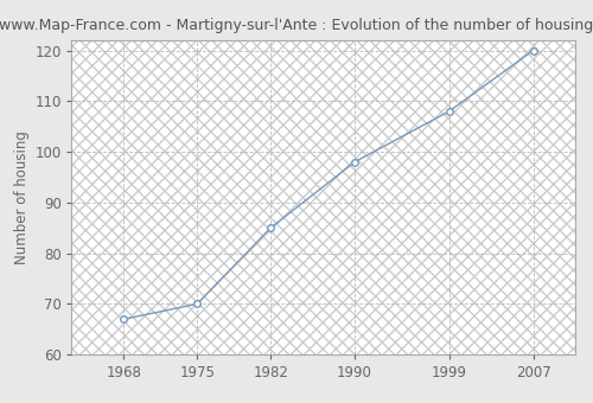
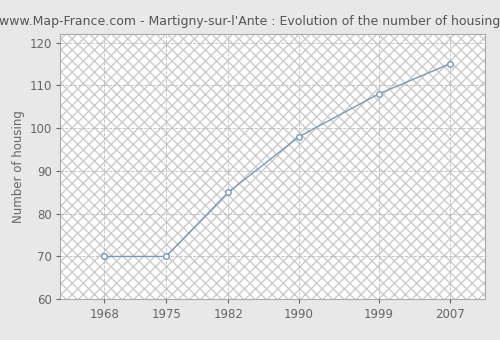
1968: 67 -> 70
2007: 120 -> 115
